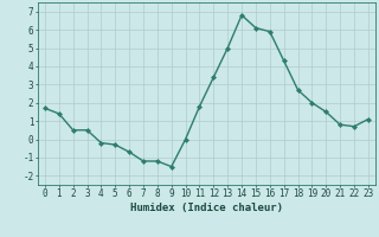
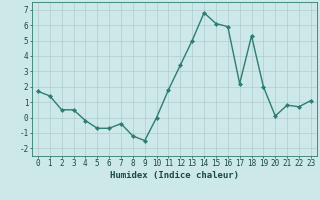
5: -0.3 -> -0.7
7: -1.2 -> -0.4
17: 4.3 -> 2.2
18: 2.7 -> 5.3
20: 1.5 -> 0.1
